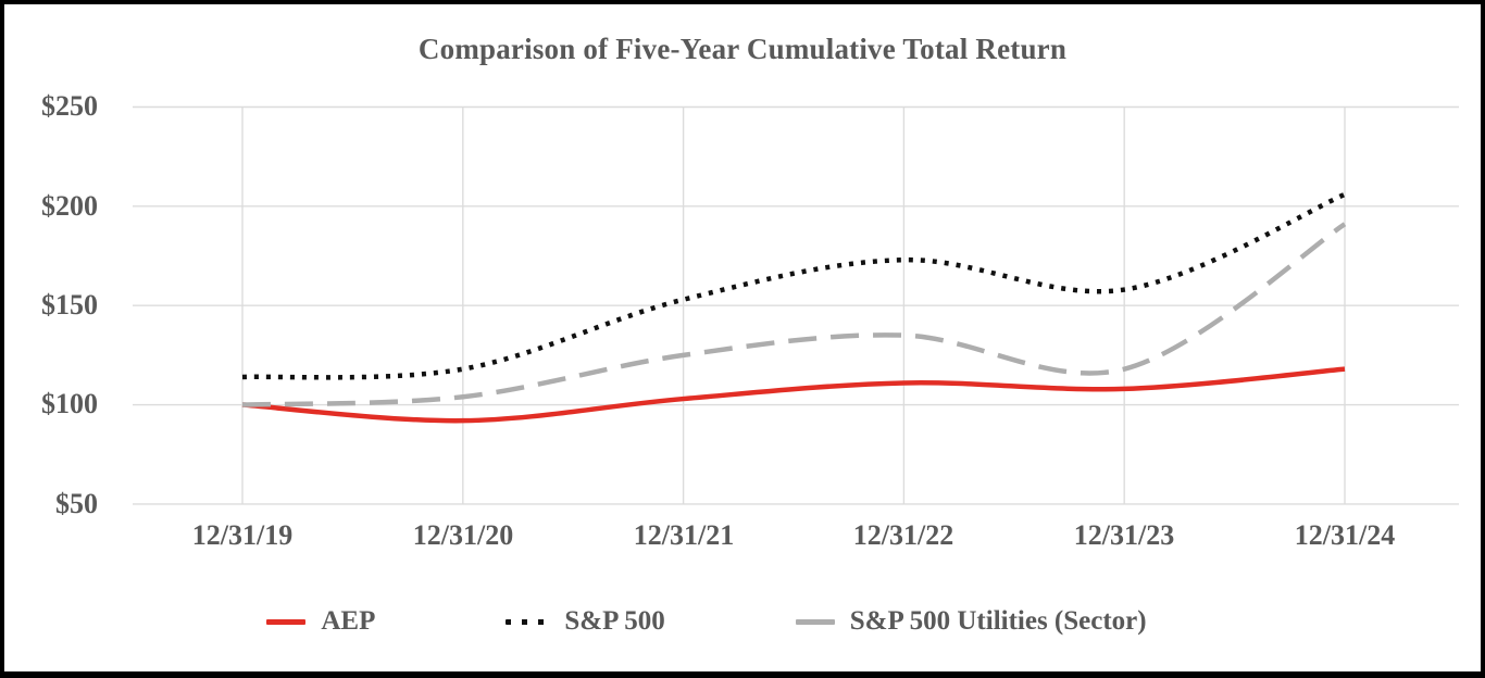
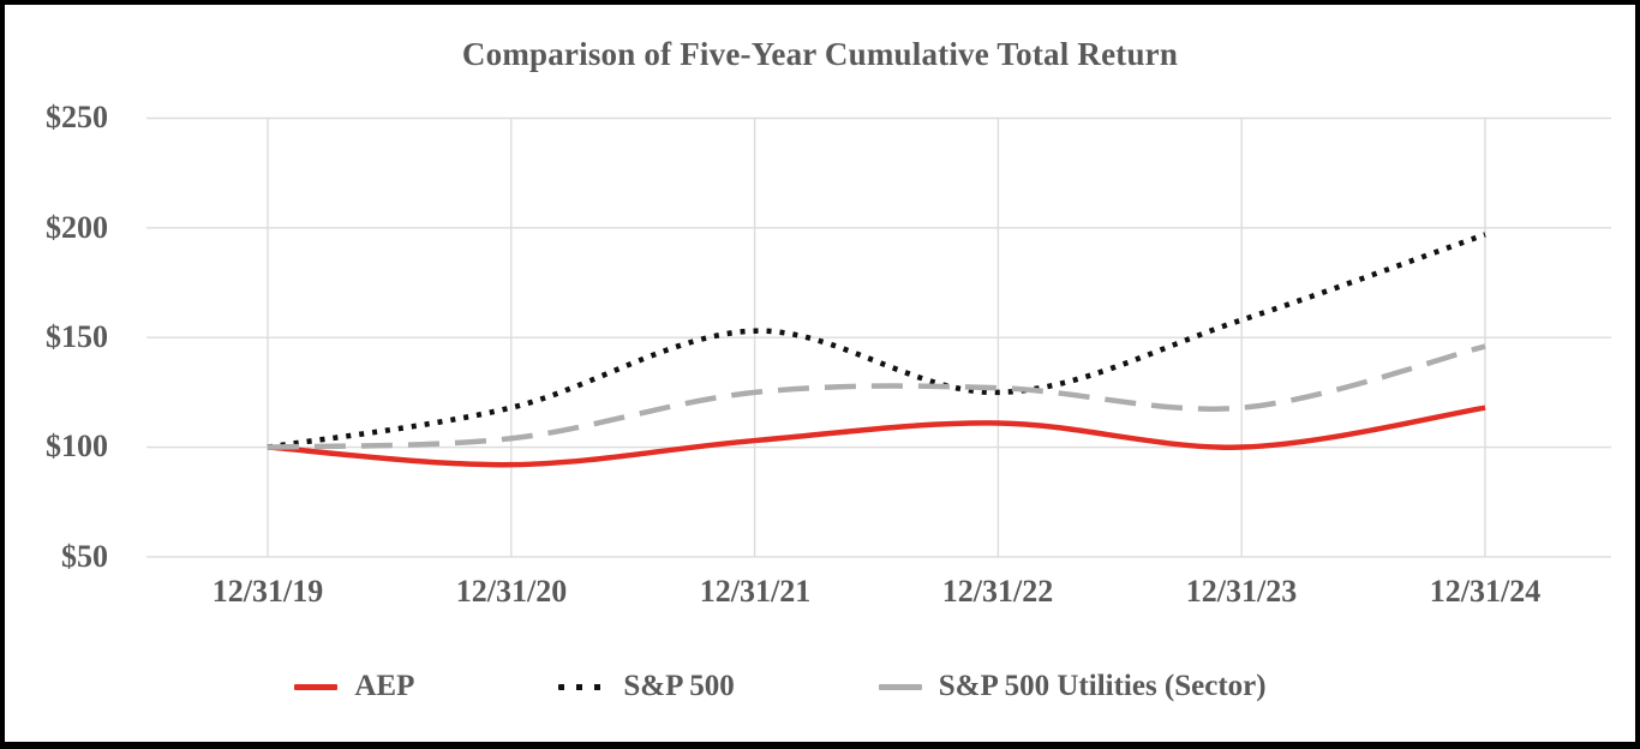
S&P 500/12/31/19: $114 -> $100
S&P 500/12/31/22: $173 -> $125
S&P 500 Utilities (Sector)/12/31/22: $135 -> $127
AEP/12/31/23: $108 -> $100
S&P 500/12/31/24: $206 -> $197
S&P 500 Utilities (Sector)/12/31/24: $191 -> $146
